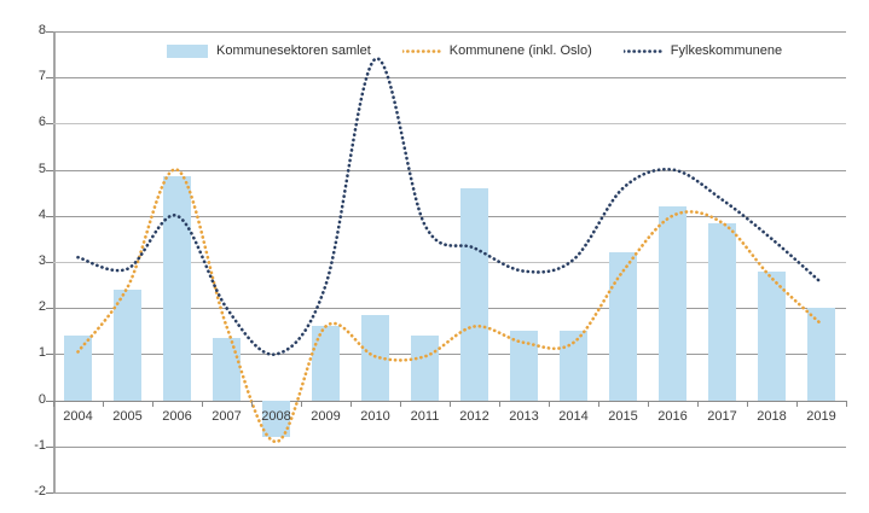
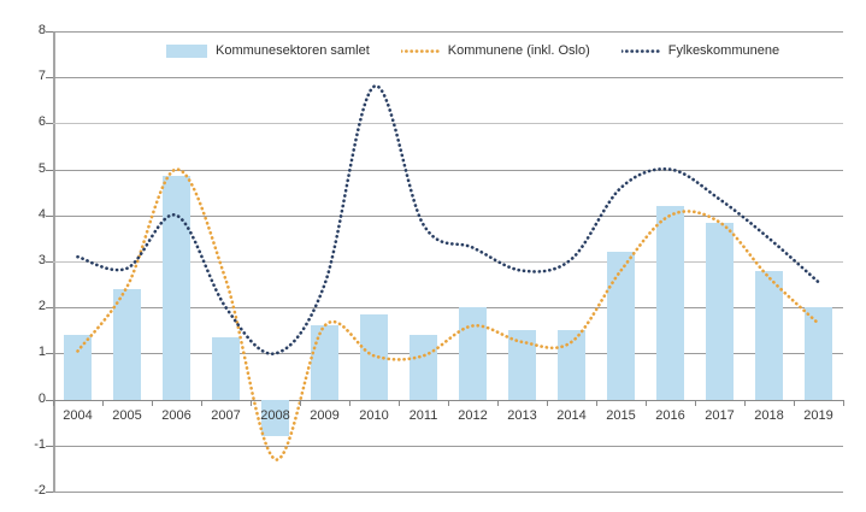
Kommunene (inkl. Oslo)/2007: 1.6 -> 2.6
Kommunene (inkl. Oslo)/2008: -0.9 -> -1.3
Fylkeskommunene/2010: 7.4 -> 6.8
Kommunesektoren samlet/2012: 4.6 -> 2.0
